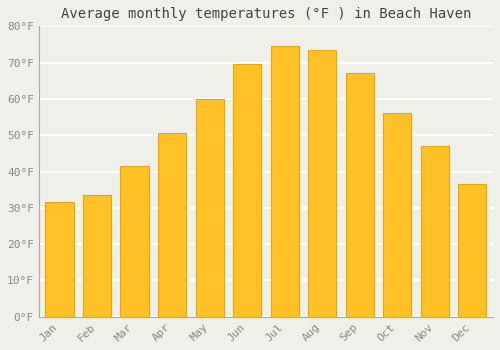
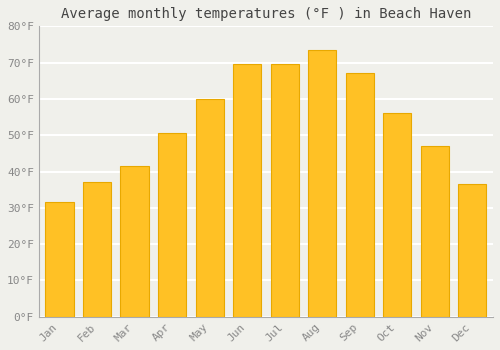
Feb: 33.5°F -> 37.0°F
Jul: 74.5°F -> 69.5°F
